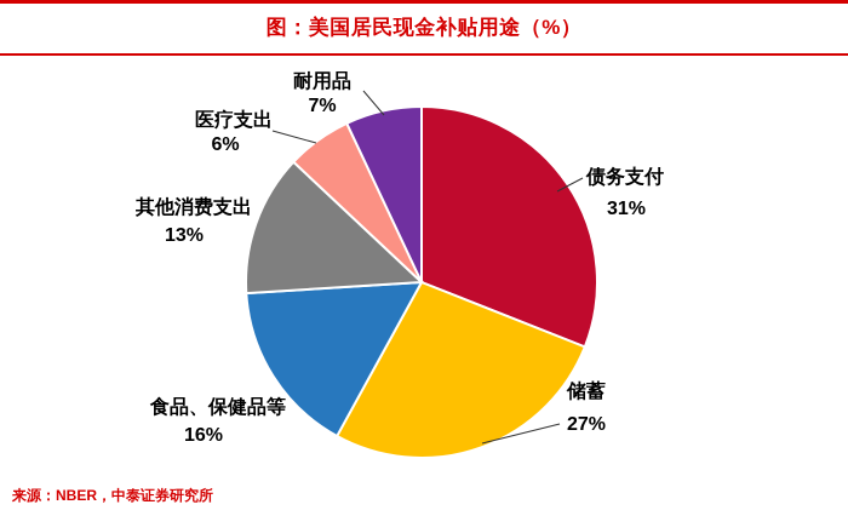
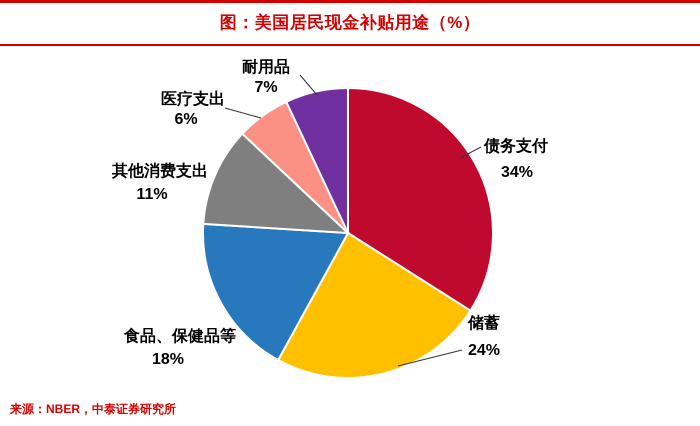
债务支付: 31% -> 34%
储蓄: 27% -> 24%
食品、保健品等: 16% -> 18%
其他消费支出: 13% -> 11%
